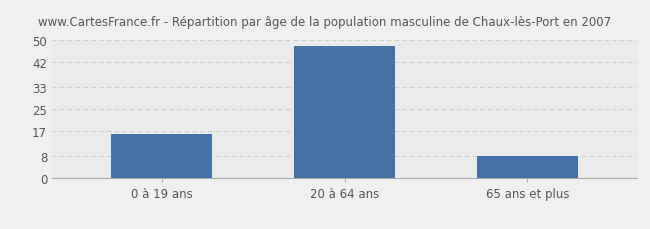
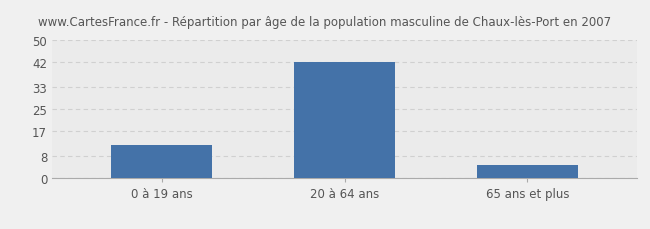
0 à 19 ans: 16 -> 12
20 à 64 ans: 48 -> 42
65 ans et plus: 8 -> 5
